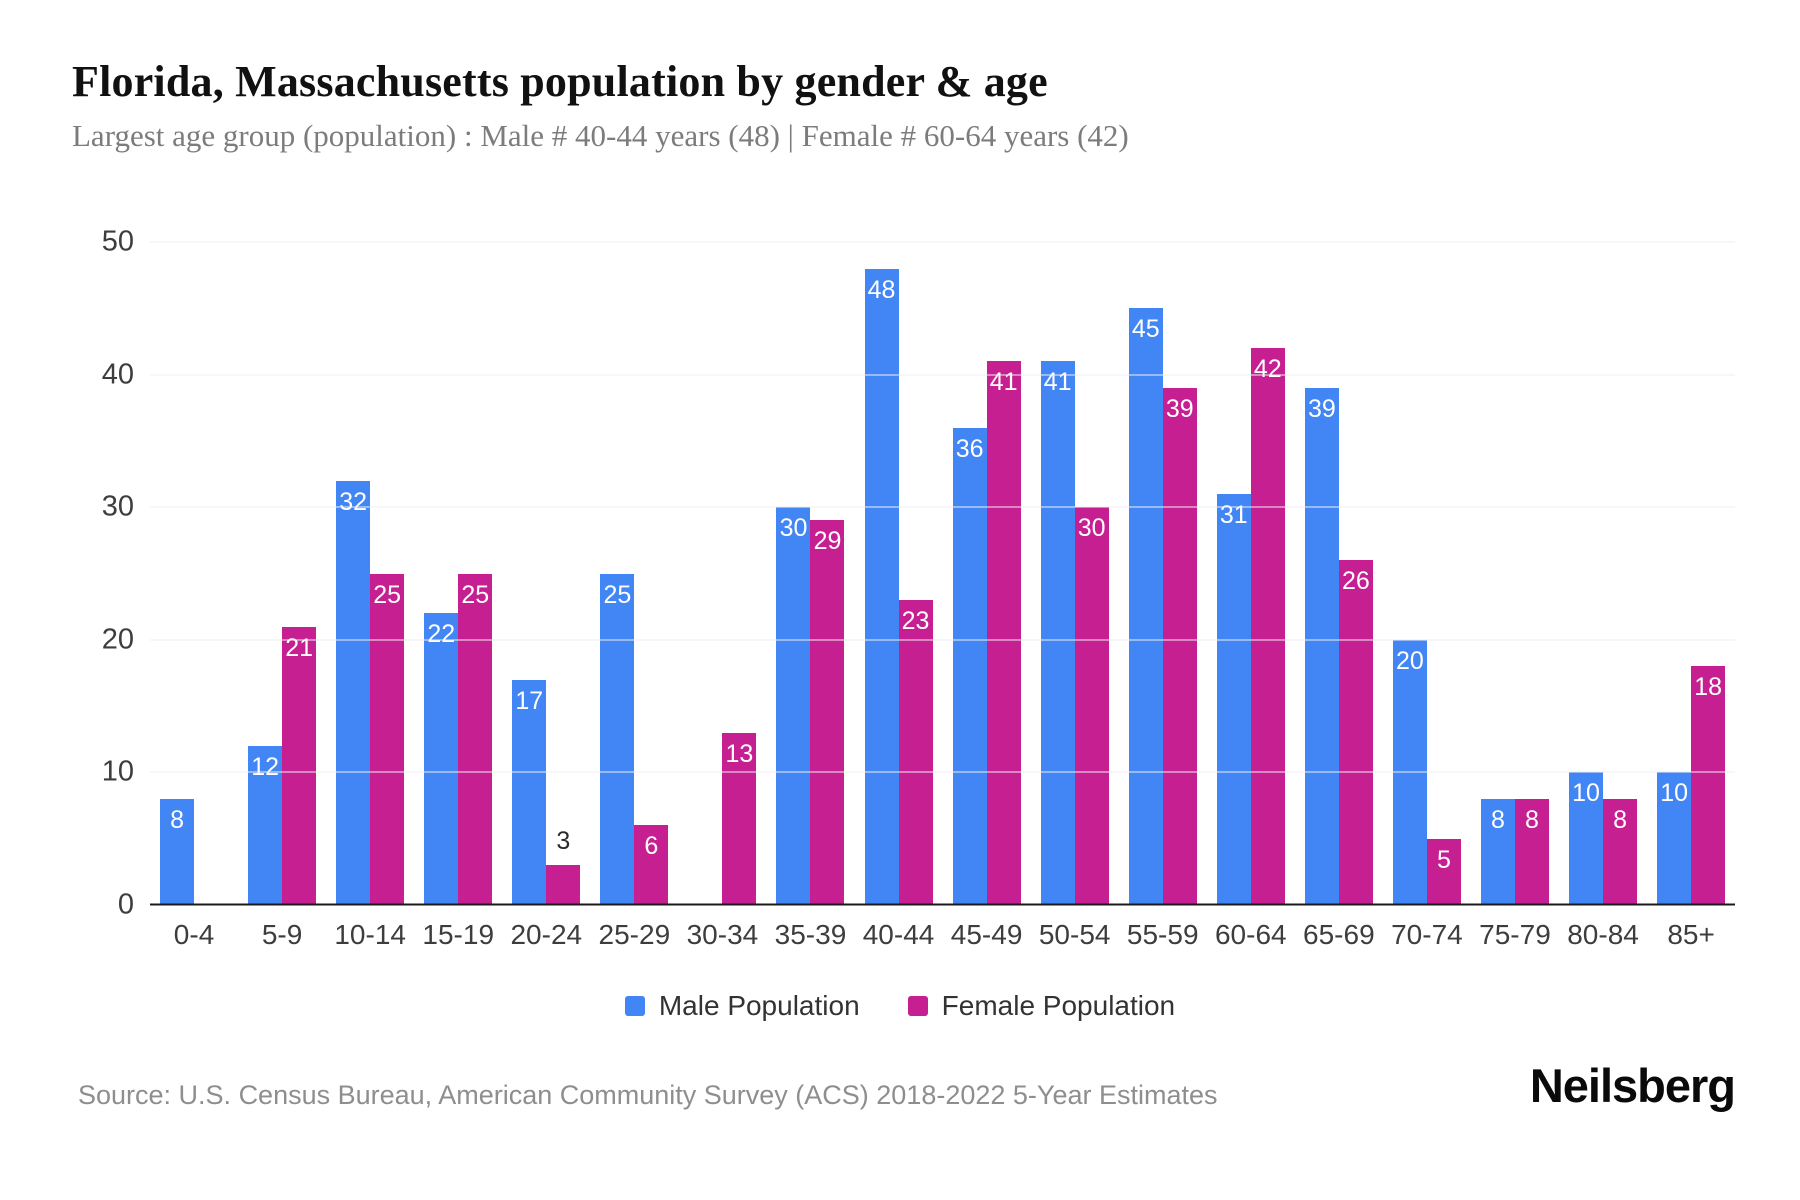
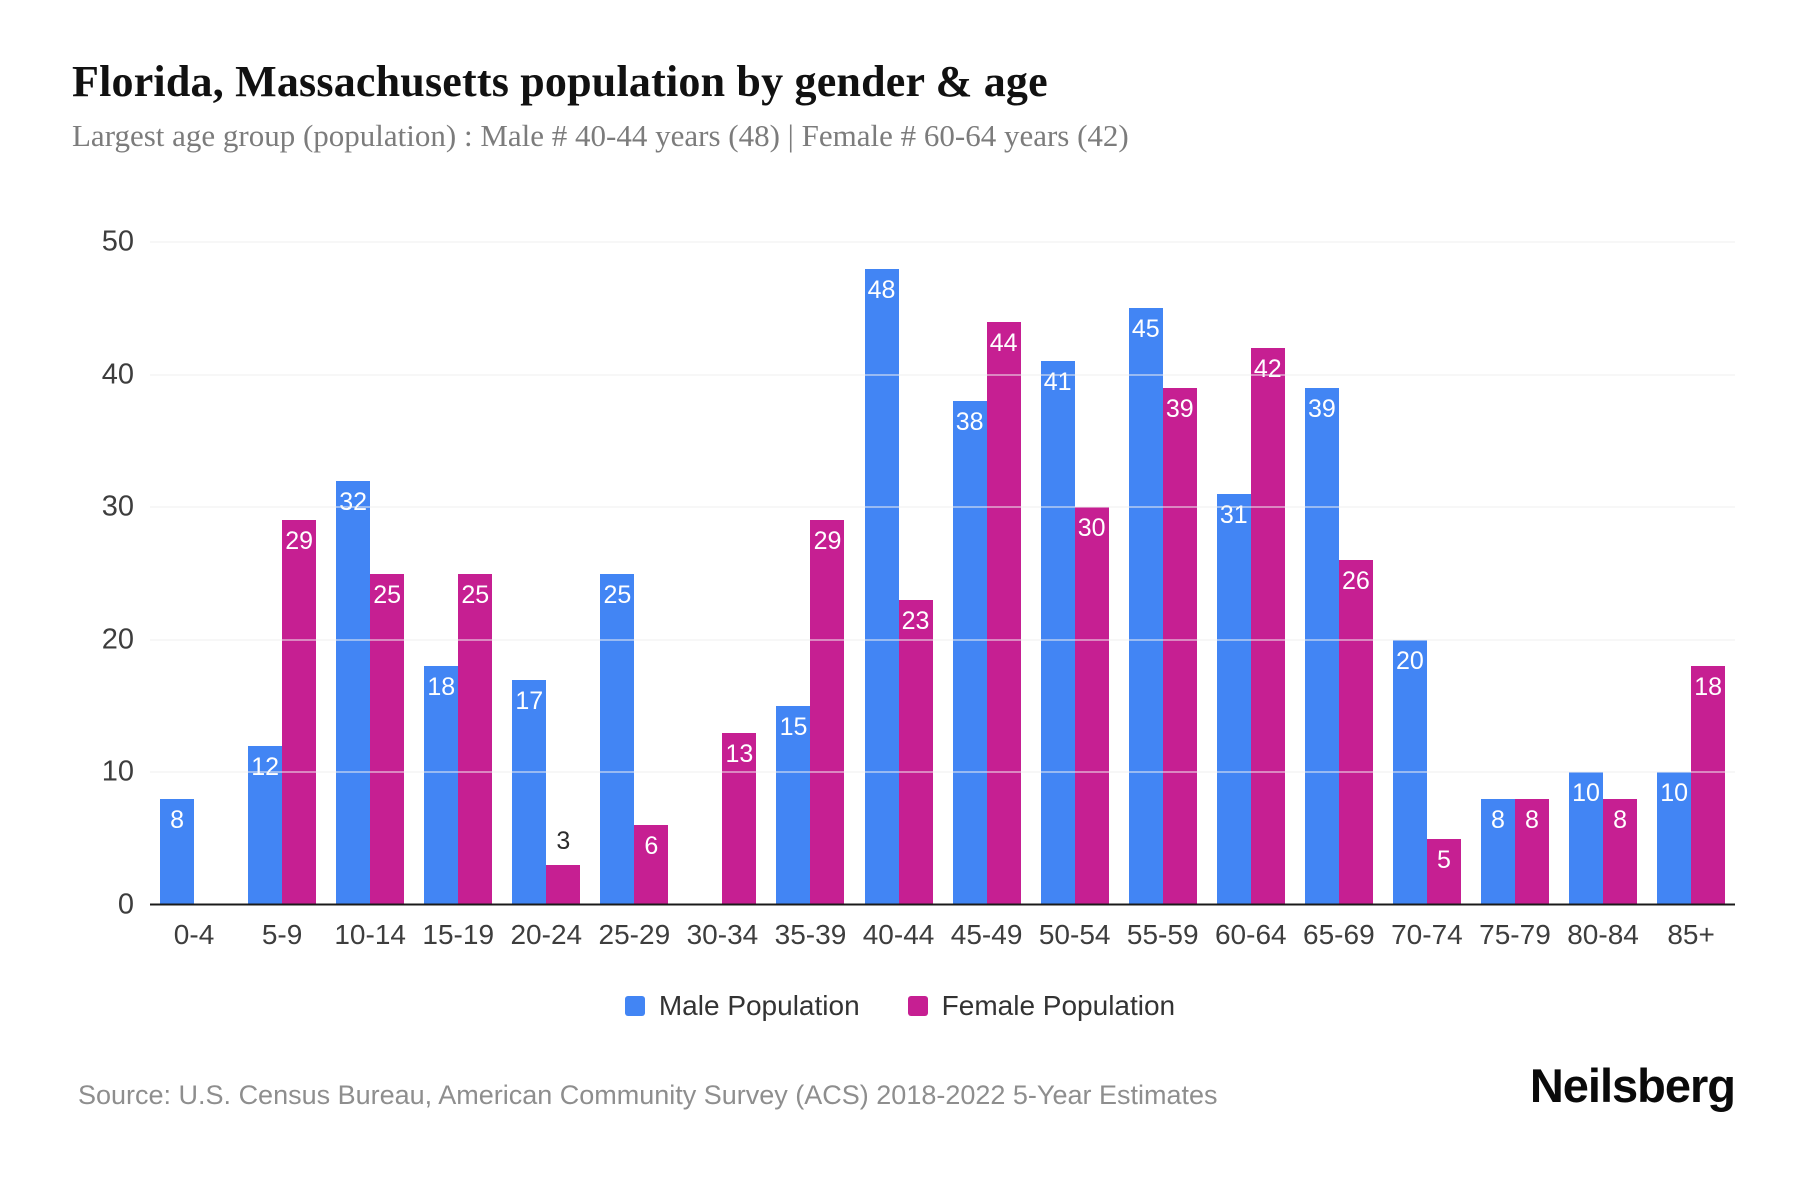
Female Population/5-9: 21 -> 29
Male Population/15-19: 22 -> 18
Male Population/35-39: 30 -> 15
Male Population/45-49: 36 -> 38
Female Population/45-49: 41 -> 44
